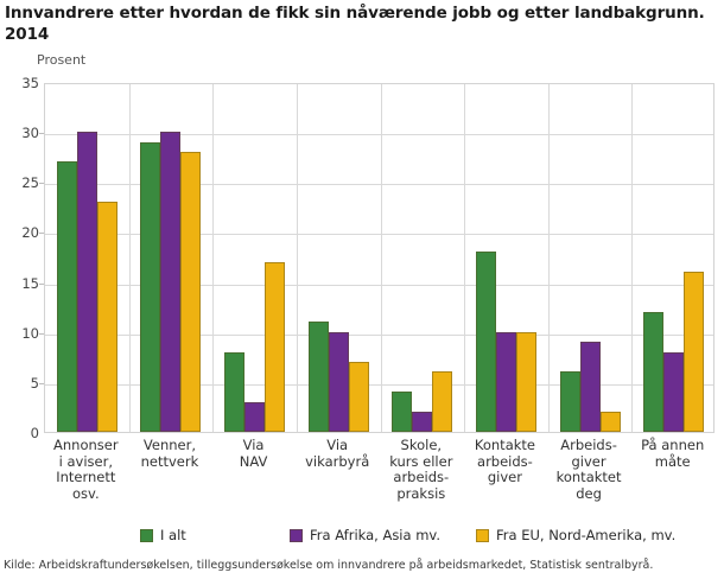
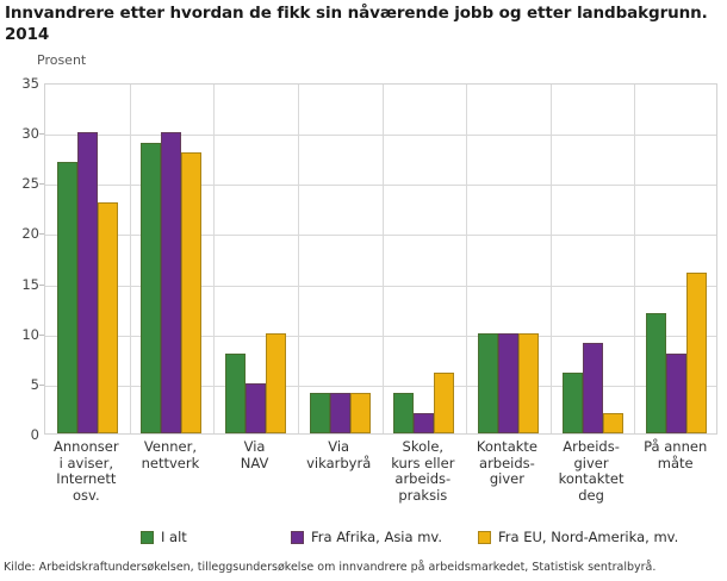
Fra Afrika, Asia mv./Via NAV: 3 -> 5
Fra EU, Nord-Amerika, mv./Via NAV: 17 -> 10
I alt/Via vikarbyrå: 11 -> 4
Fra Afrika, Asia mv./Via vikarbyrå: 10 -> 4
Fra EU, Nord-Amerika, mv./Via vikarbyrå: 7 -> 4
I alt/Kontakte arbeids- giver: 18 -> 10
